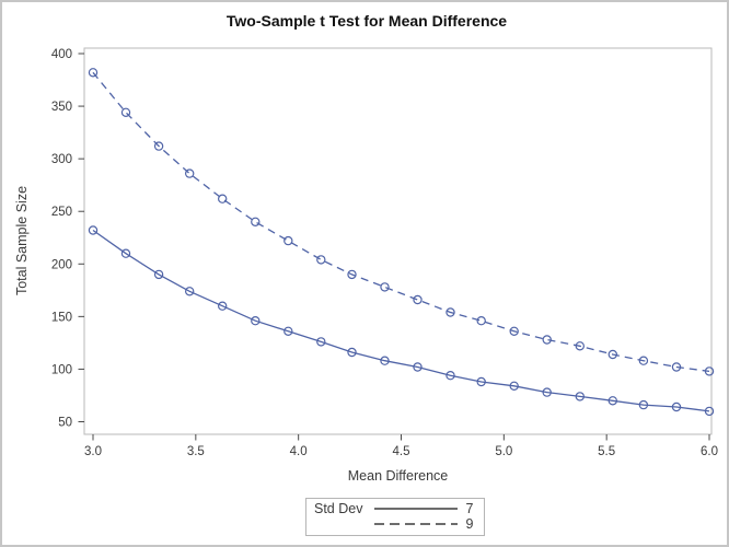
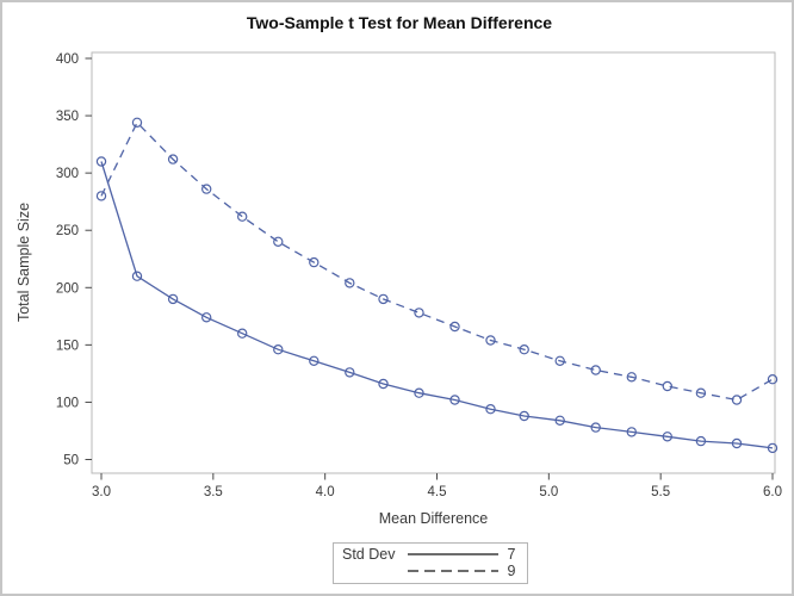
7/3.0: 230 -> 310
9/3.0: 380 -> 280
9/6.0: 100 -> 120
